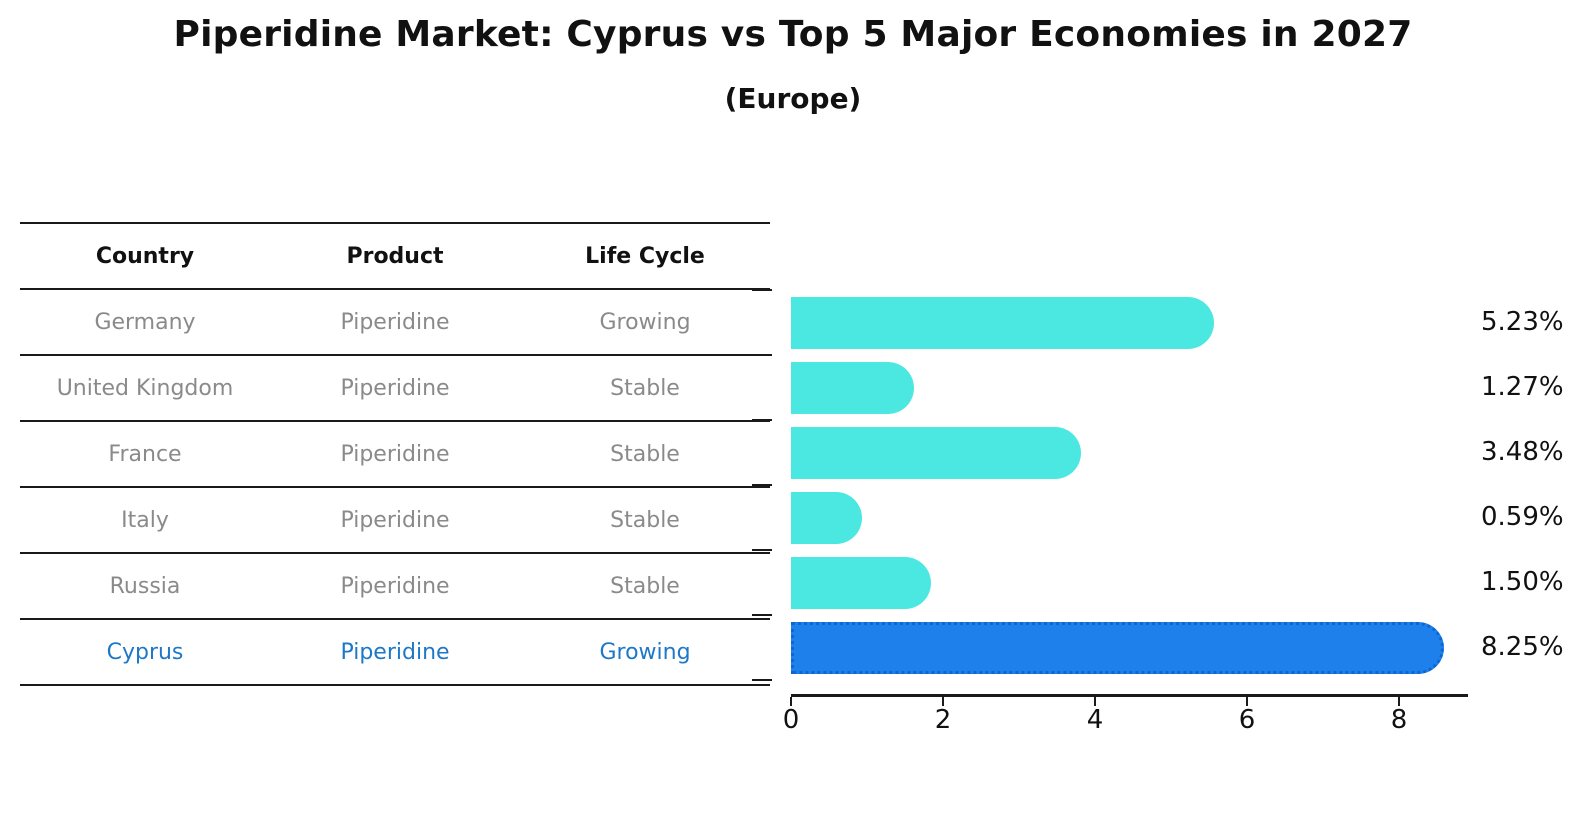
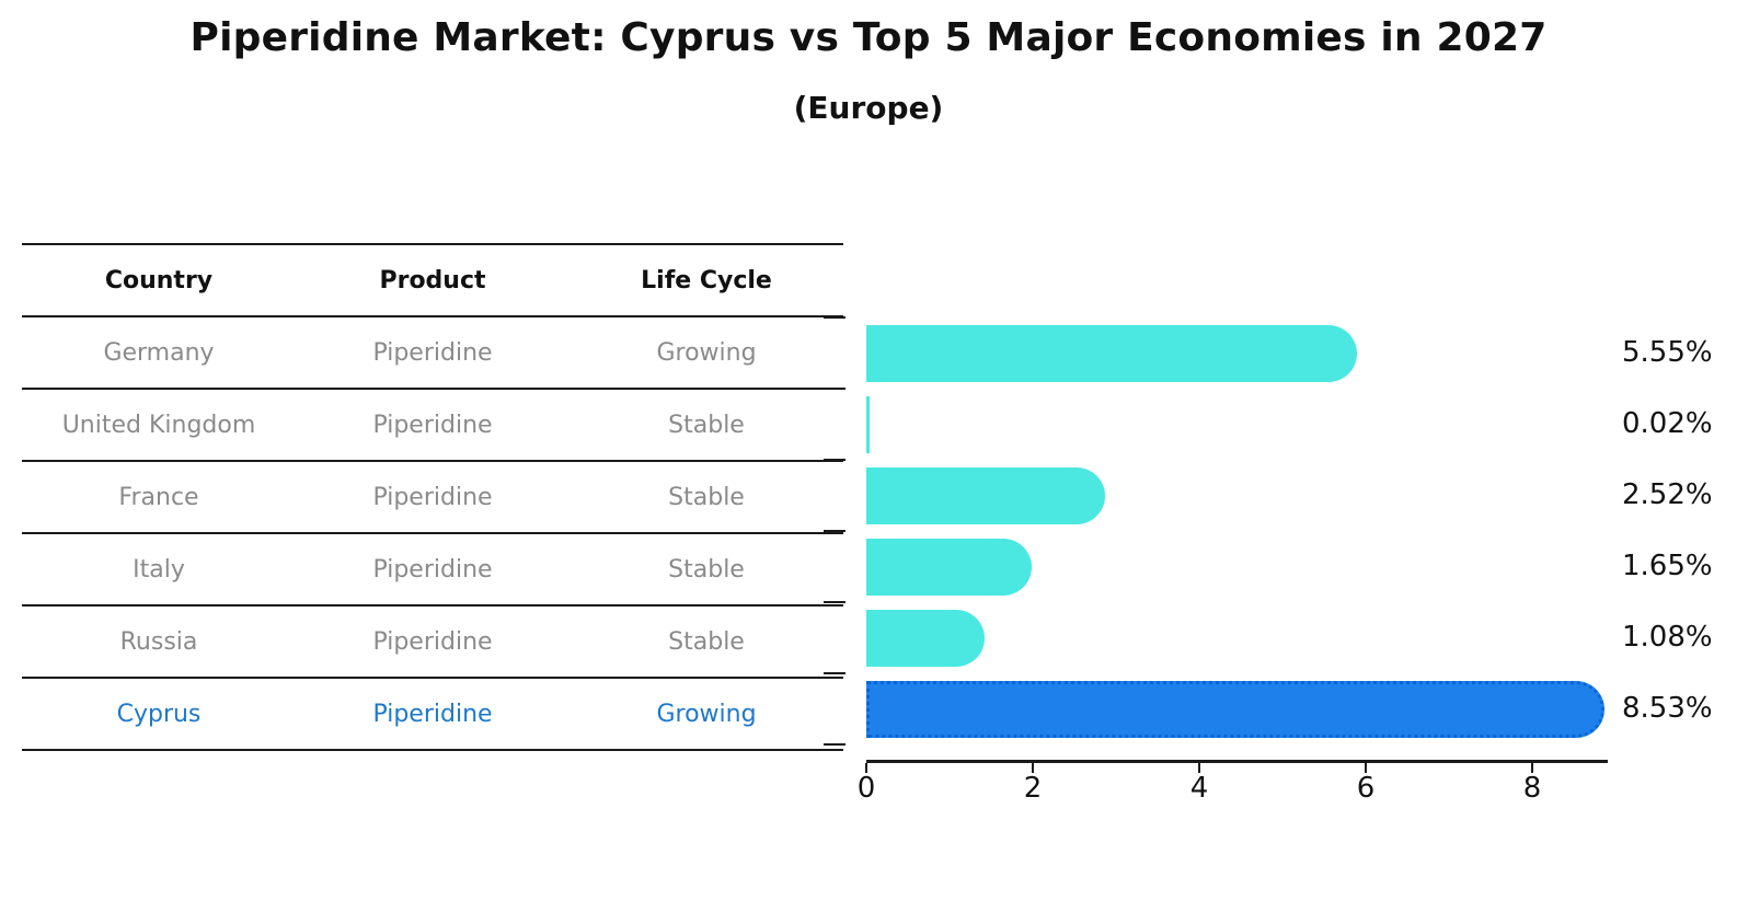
Germany: 5.23% -> 5.55%
United Kingdom: 1.27% -> 0.02%
France: 3.48% -> 2.52%
Italy: 0.59% -> 1.65%
Russia: 1.50% -> 1.08%
Cyprus: 8.25% -> 8.53%
